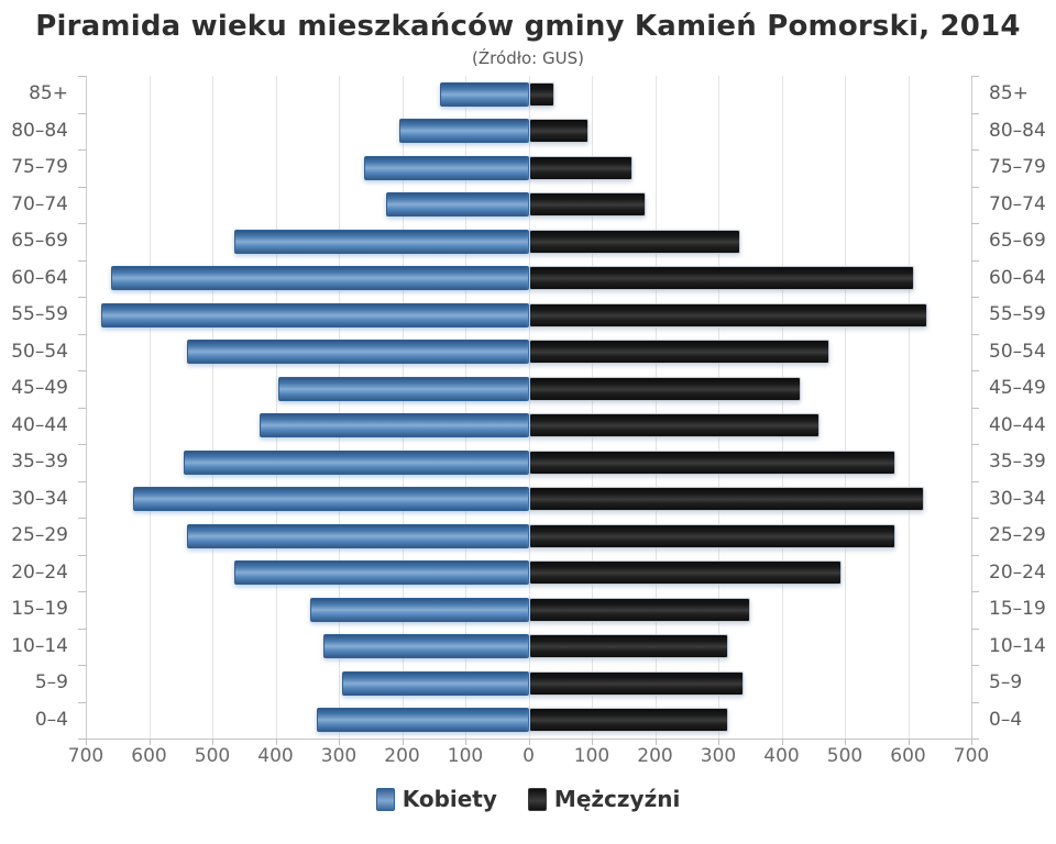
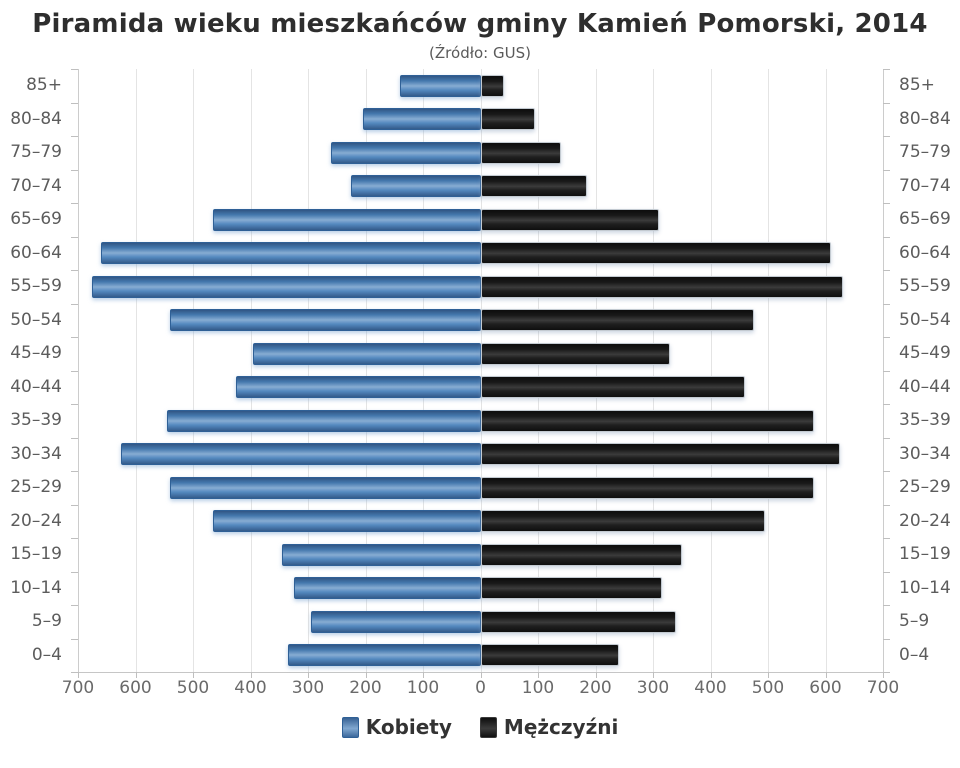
Mężczyźni/75–79: 160 -> 140
Mężczyźni/65–69: 340 -> 310
Mężczyźni/45–49: 430 -> 330
Mężczyźni/0–4: 320 -> 240
